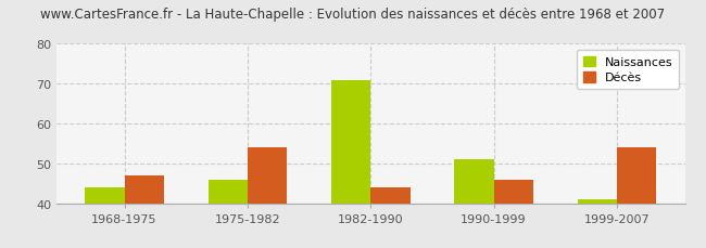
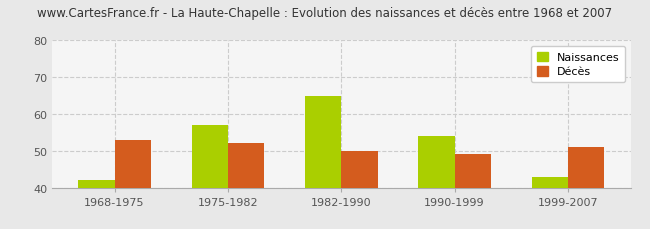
Naissances/1968-1975: 44 -> 42
Décès/1968-1975: 47 -> 53
Naissances/1975-1982: 46 -> 57
Décès/1975-1982: 54 -> 52
Naissances/1982-1990: 71 -> 65
Décès/1982-1990: 44 -> 50
Naissances/1990-1999: 51 -> 54
Décès/1990-1999: 46 -> 49
Naissances/1999-2007: 41 -> 43
Décès/1999-2007: 54 -> 51
